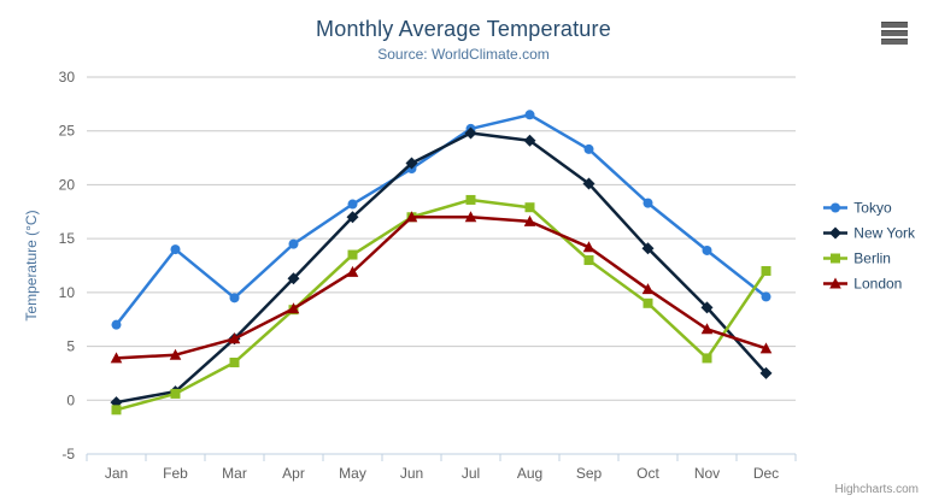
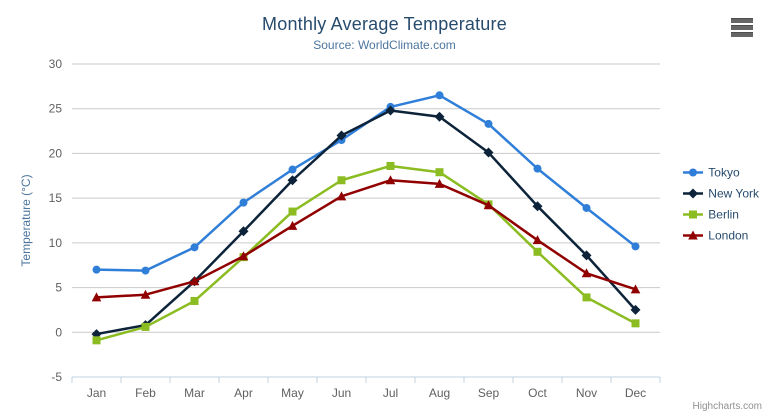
Tokyo/Feb: 14 -> 7
London/Jun: 17 -> 15
Berlin/Sep: 13 -> 14
Berlin/Dec: 12 -> 1
